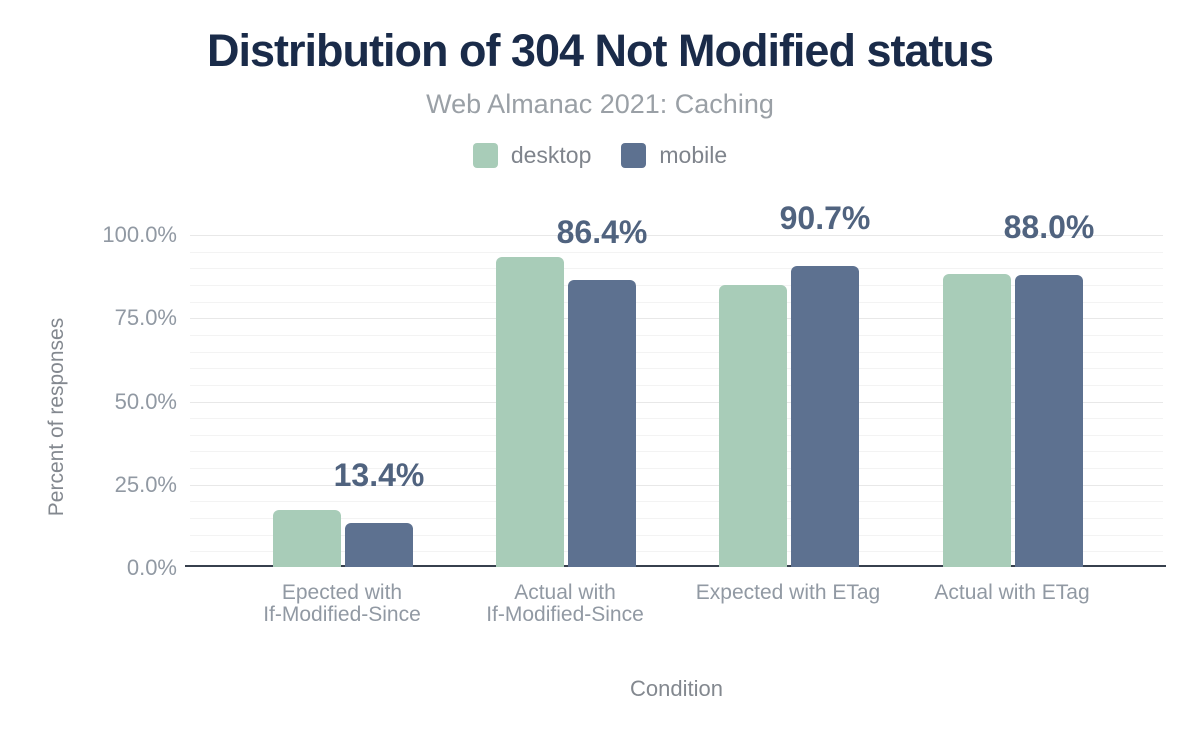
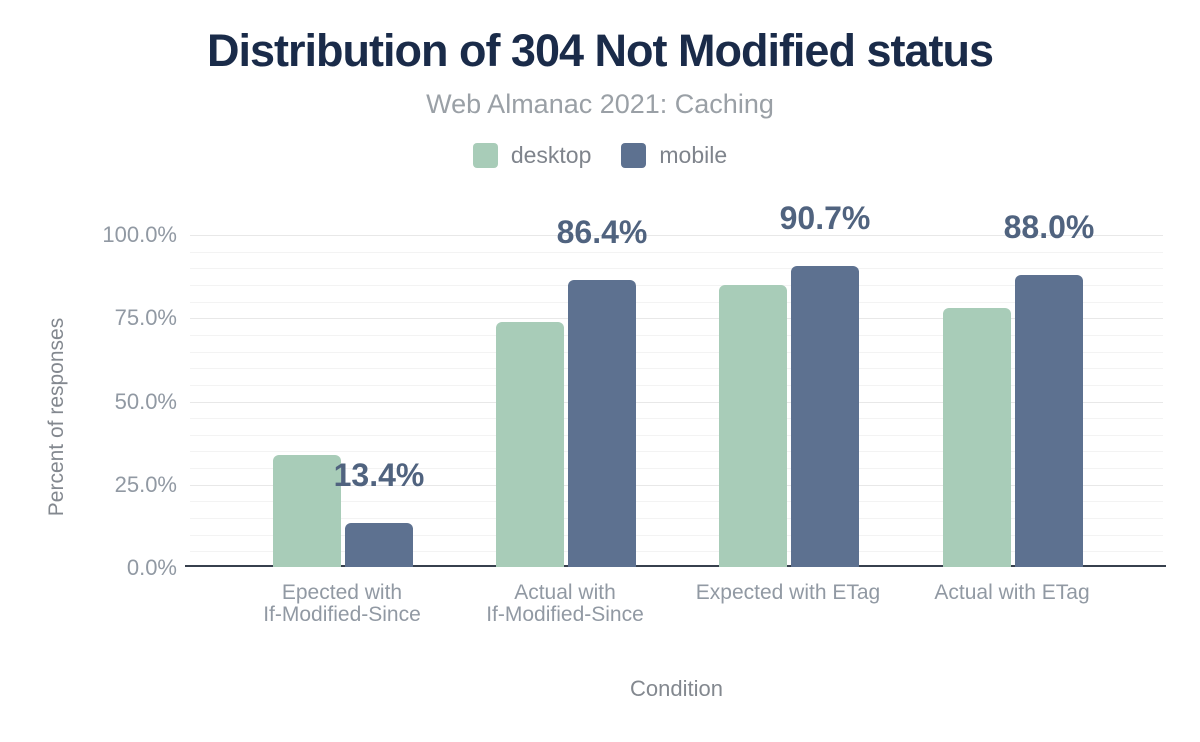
desktop/Epected with If-Modified-Since: 17% -> 34%
desktop/Actual with If-Modified-Since: 93% -> 74%
desktop/Actual with ETag: 88% -> 78%
